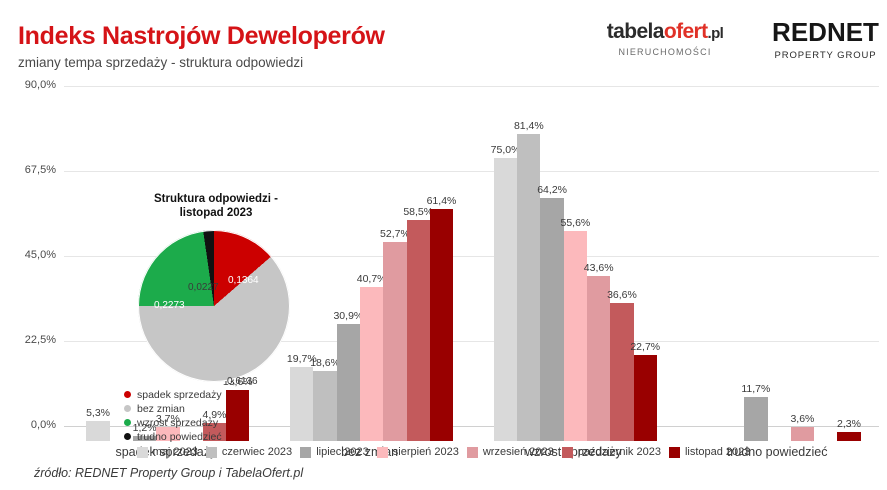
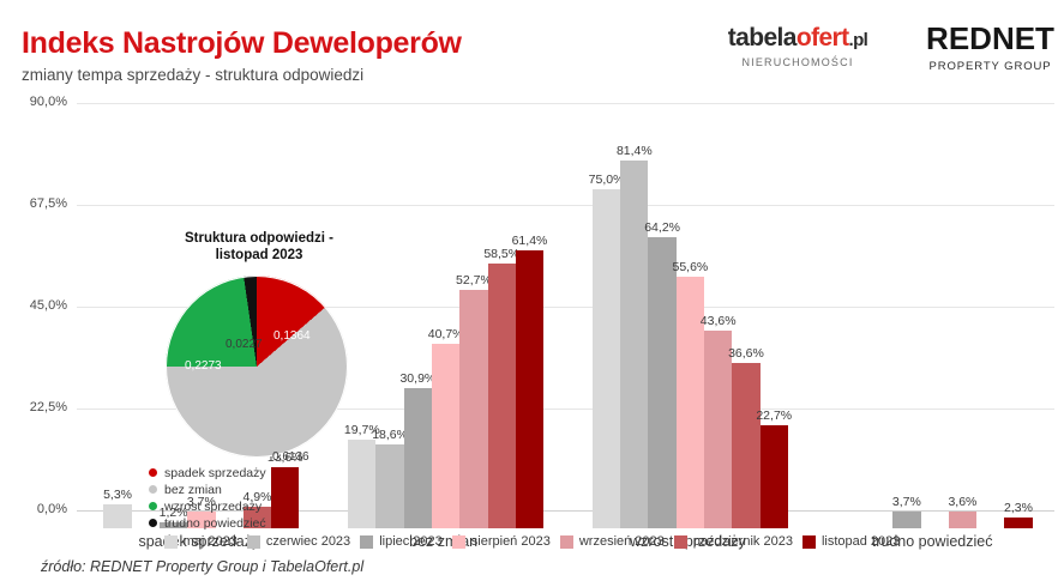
lipiec 2023/trudno powiedzieć: 11,7% -> 3,7%
